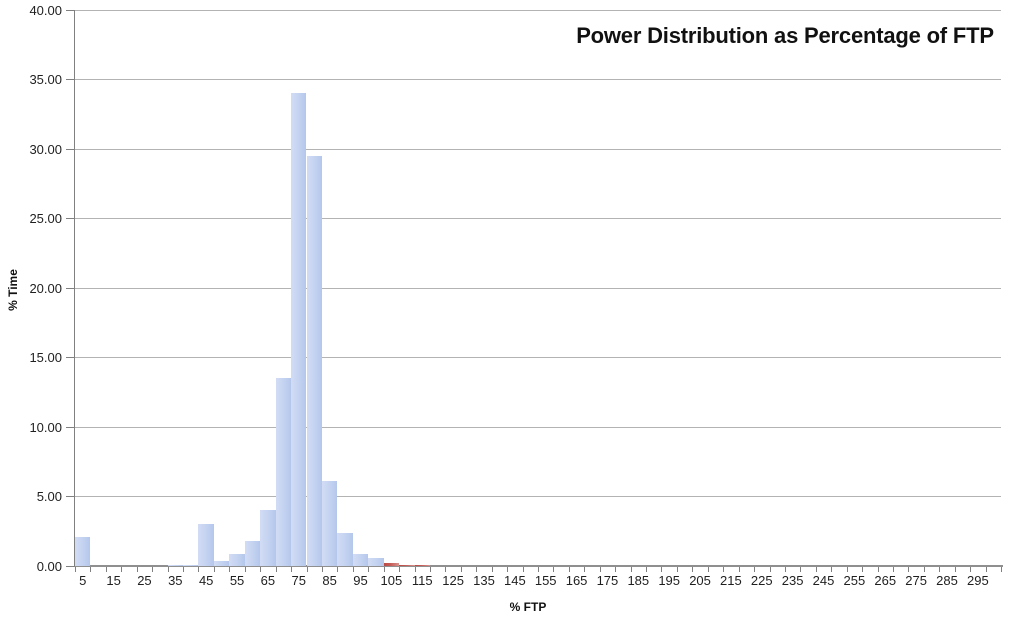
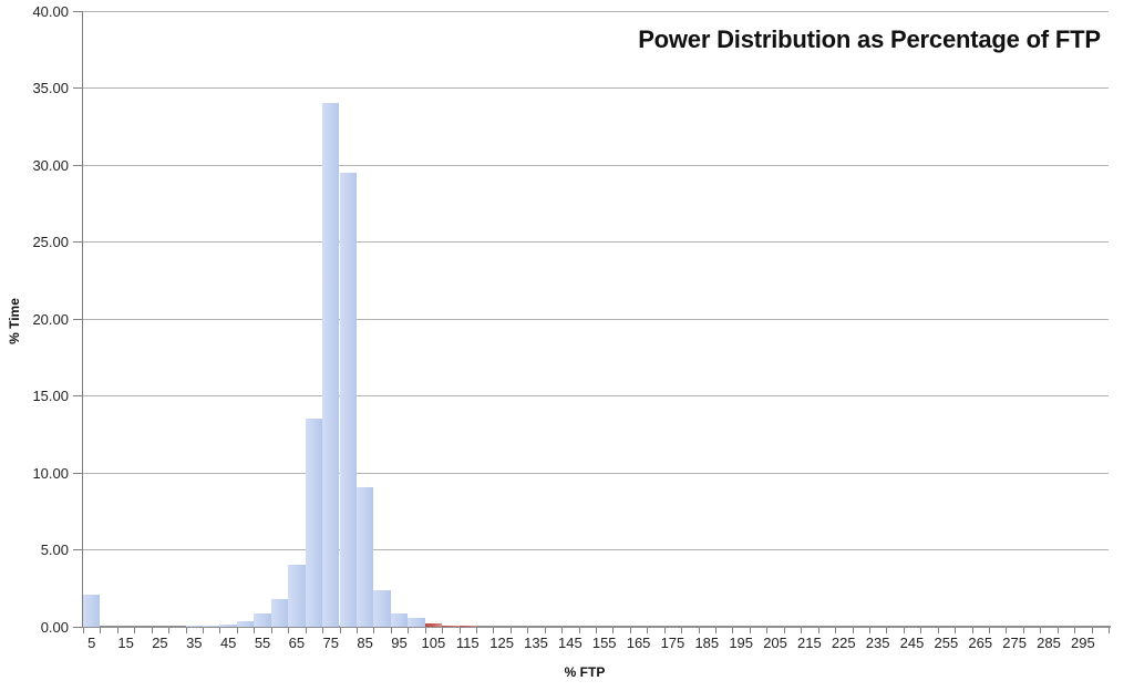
45: 3.0 -> 0.1
85: 6.1 -> 9.1
